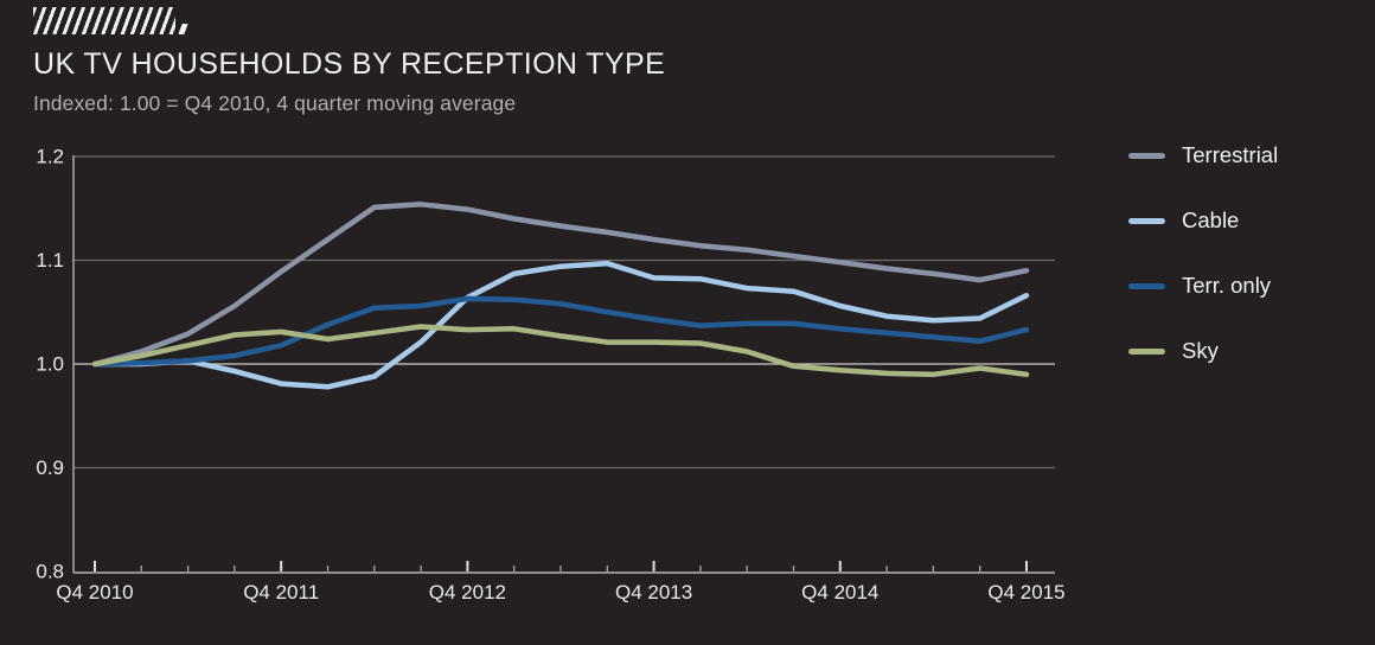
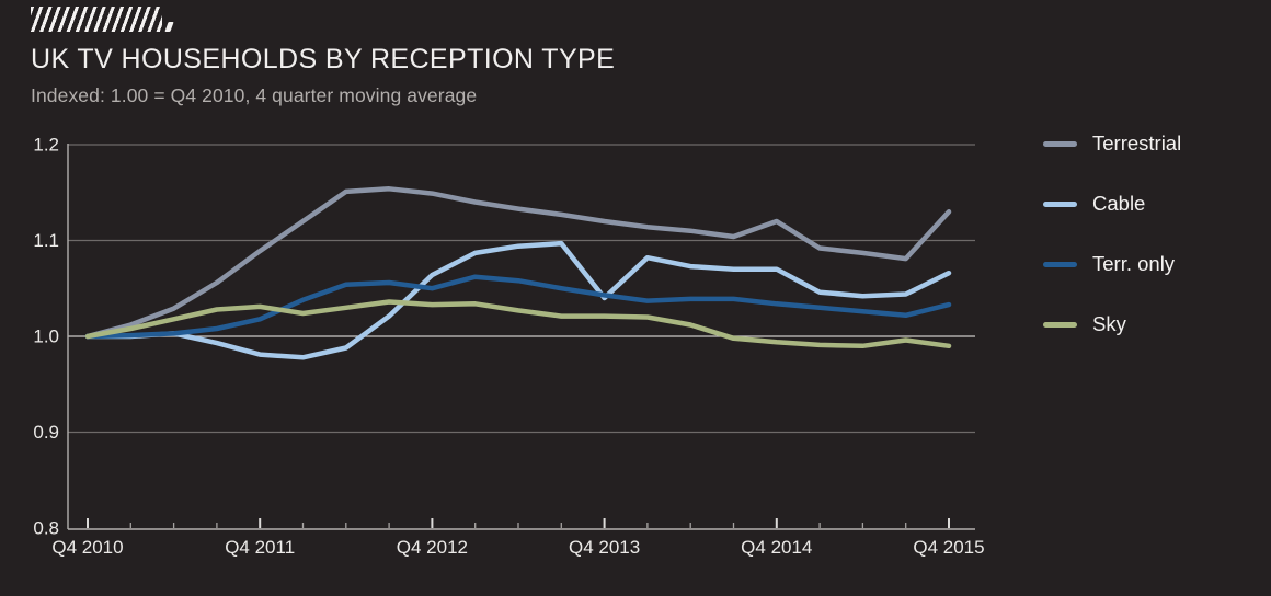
Terr. only/Q4 2012: 1.06 -> 1.05
Cable/Q4 2013: 1.08 -> 1.04
Terrestrial/Q4 2014: 1.10 -> 1.12
Cable/Q4 2014: 1.06 -> 1.07
Terrestrial/Q4 2015: 1.09 -> 1.13
